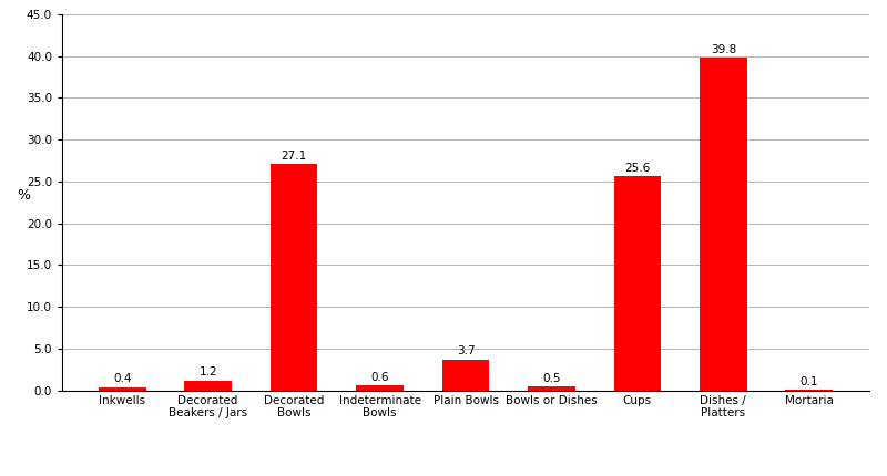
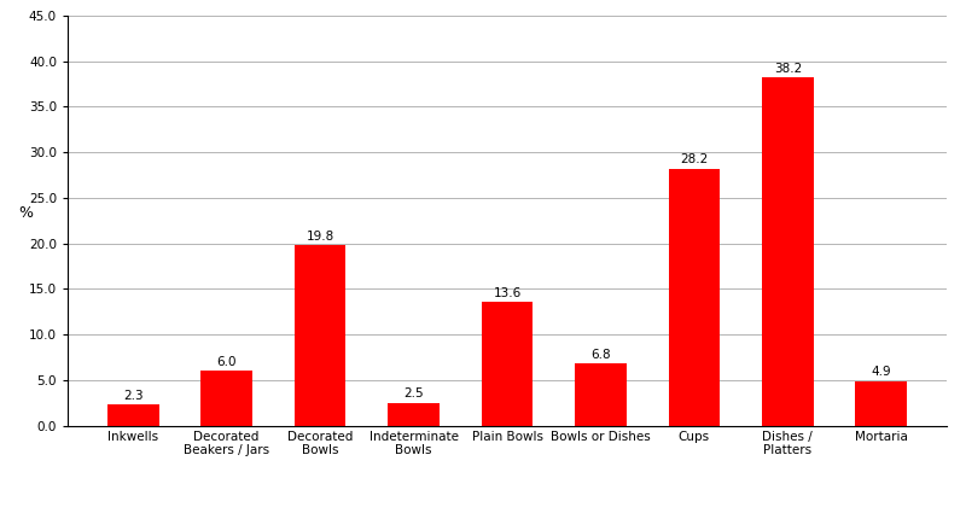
Inkwells: 0.4 -> 2.3
Decorated Beakers / Jars: 1.2 -> 6.0
Decorated Bowls: 27.1 -> 19.8
Indeterminate Bowls: 0.6 -> 2.5
Plain Bowls: 3.7 -> 13.6
Bowls or Dishes: 0.5 -> 6.8
Cups: 25.6 -> 28.2
Dishes / Platters: 39.8 -> 38.2
Mortaria: 0.1 -> 4.9
